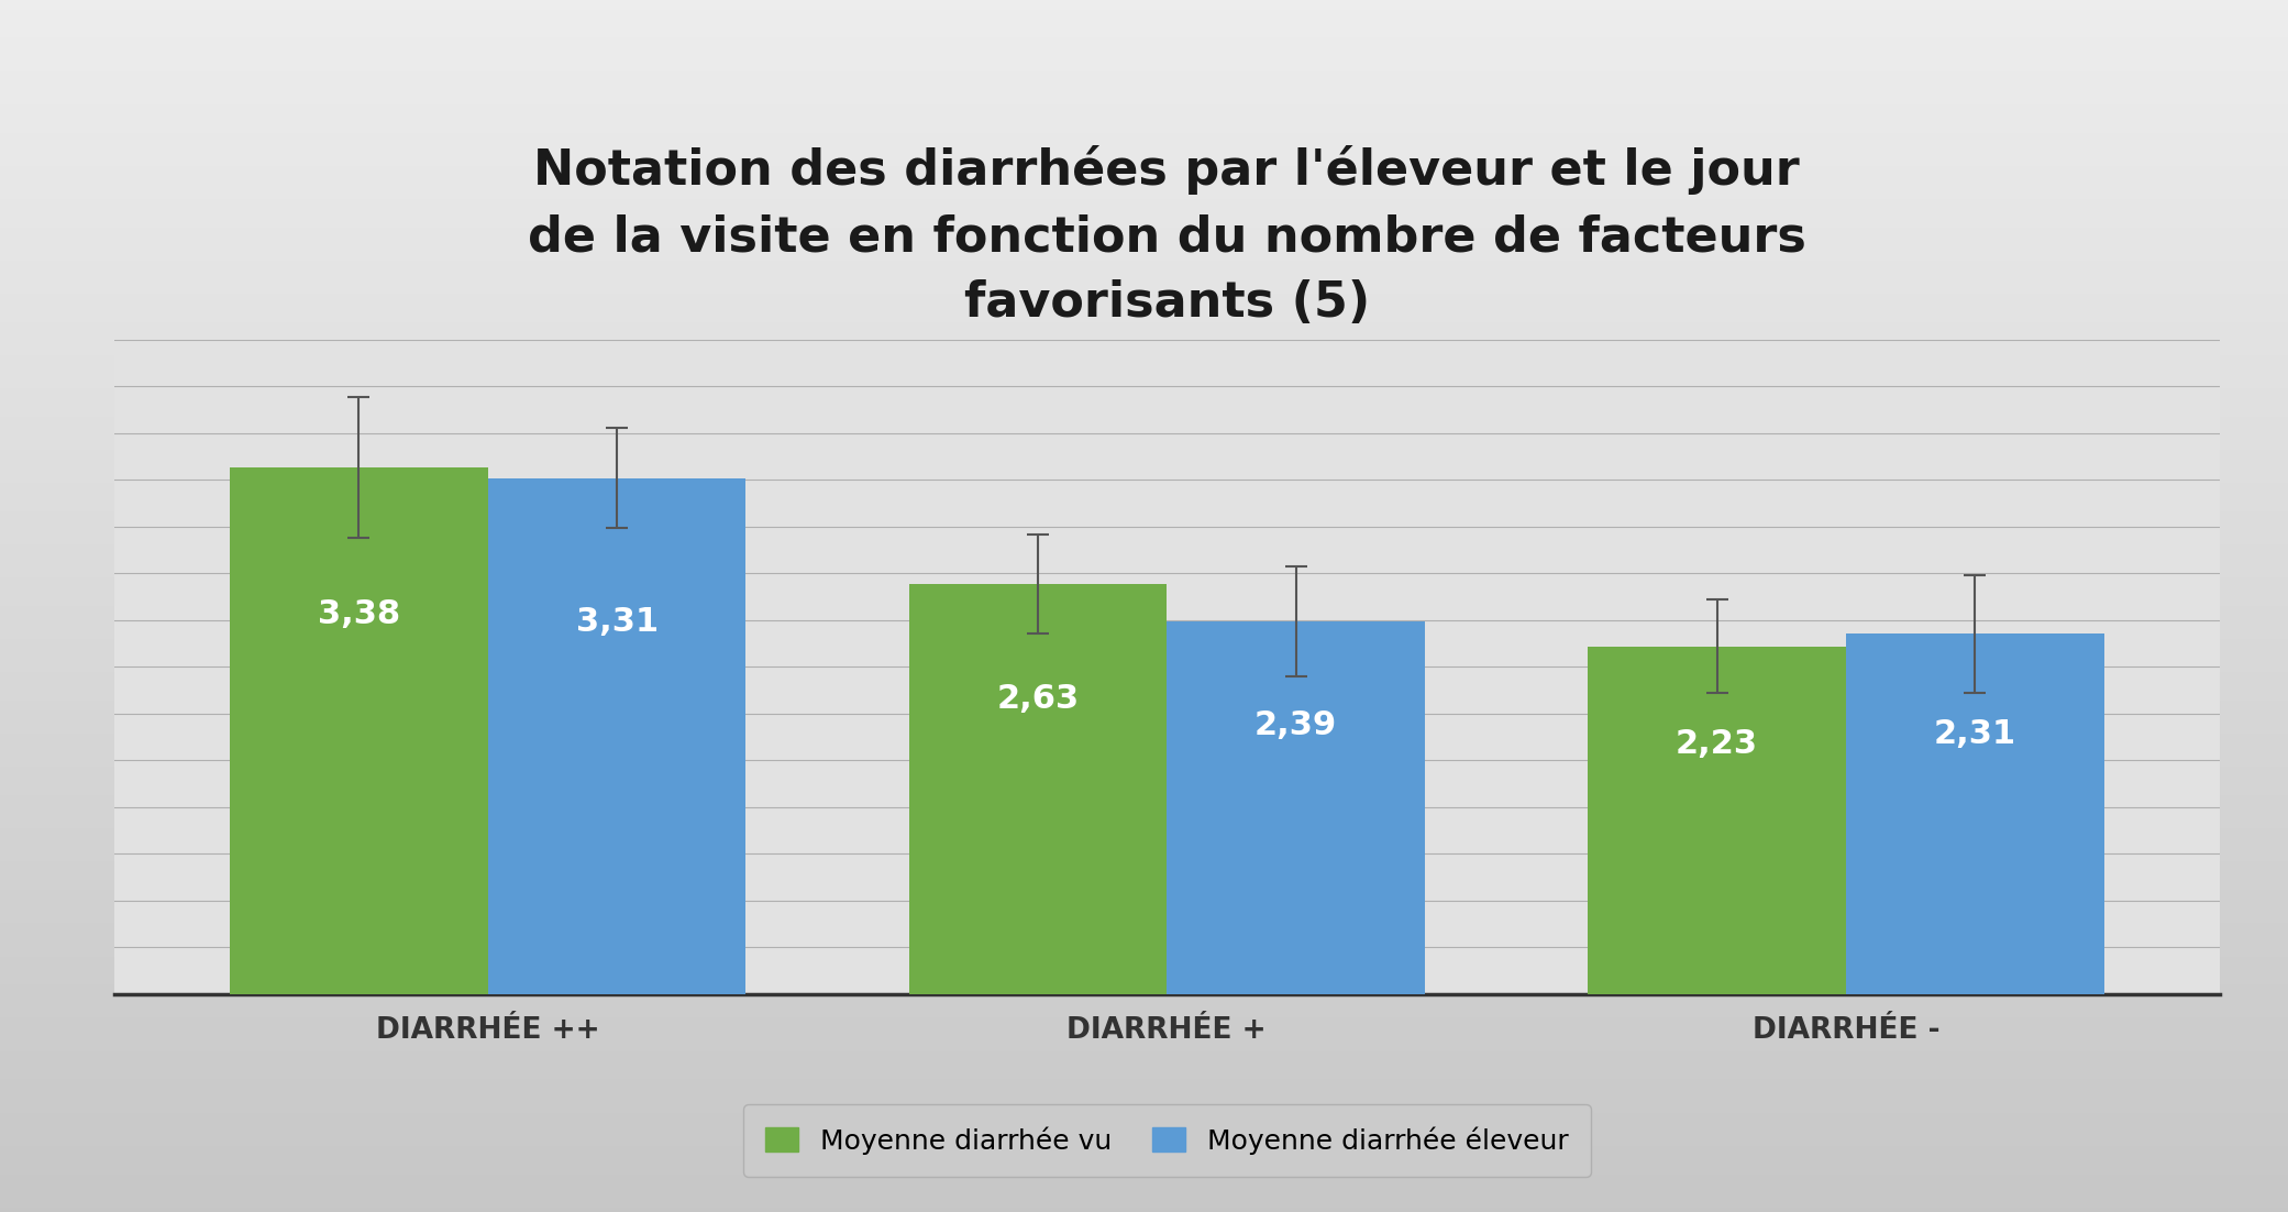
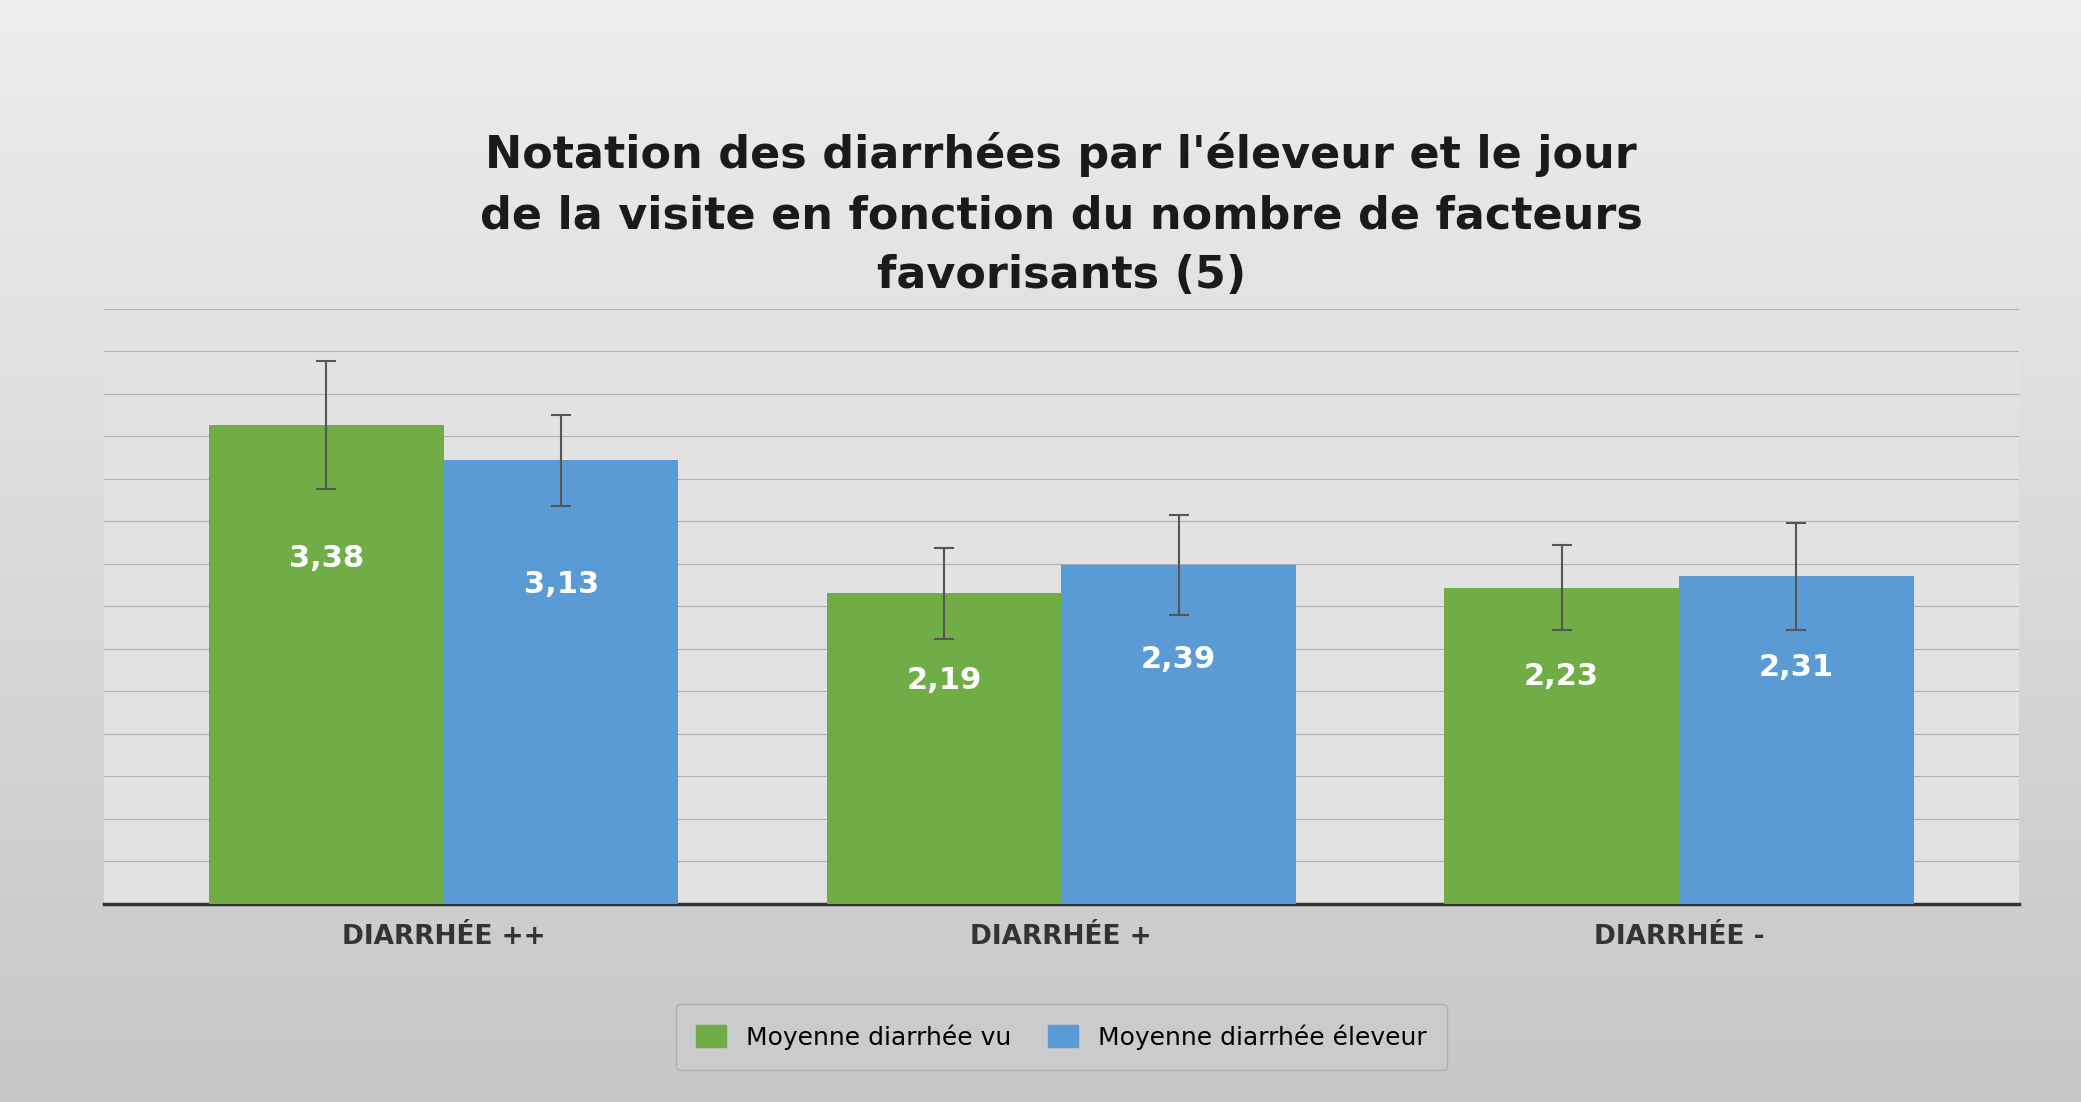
Moyenne diarrhée éleveur/DIARRHÉE ++: 3,31 -> 3,13
Moyenne diarrhée vu/DIARRHÉE +: 2,63 -> 2,19
